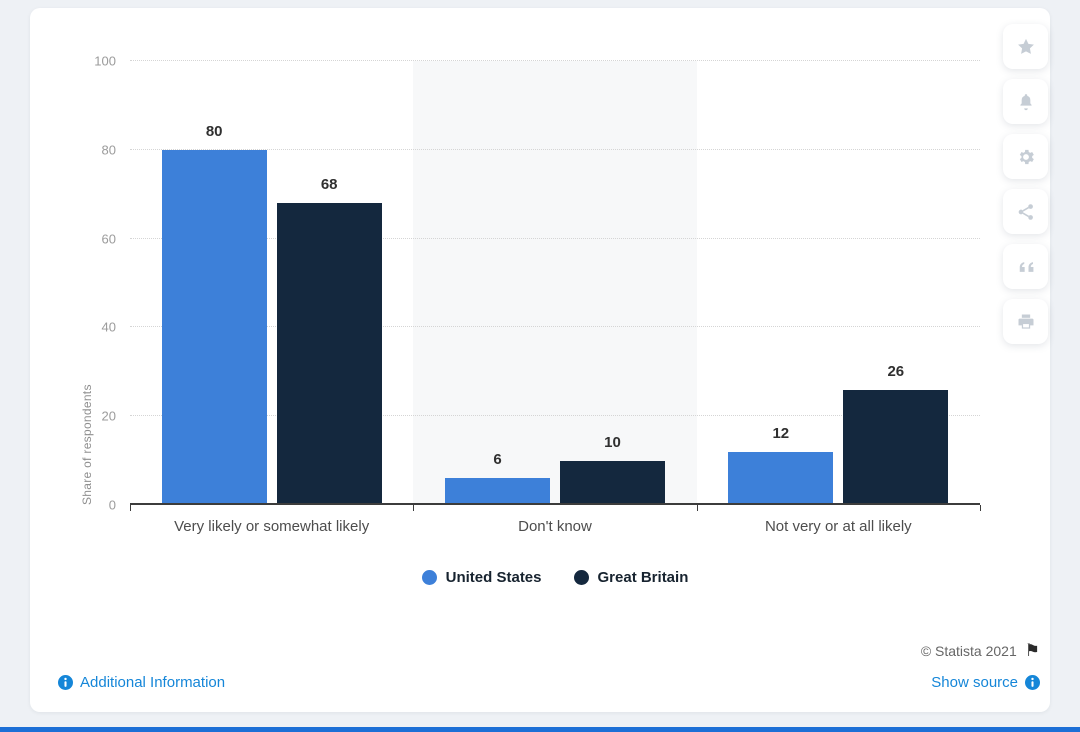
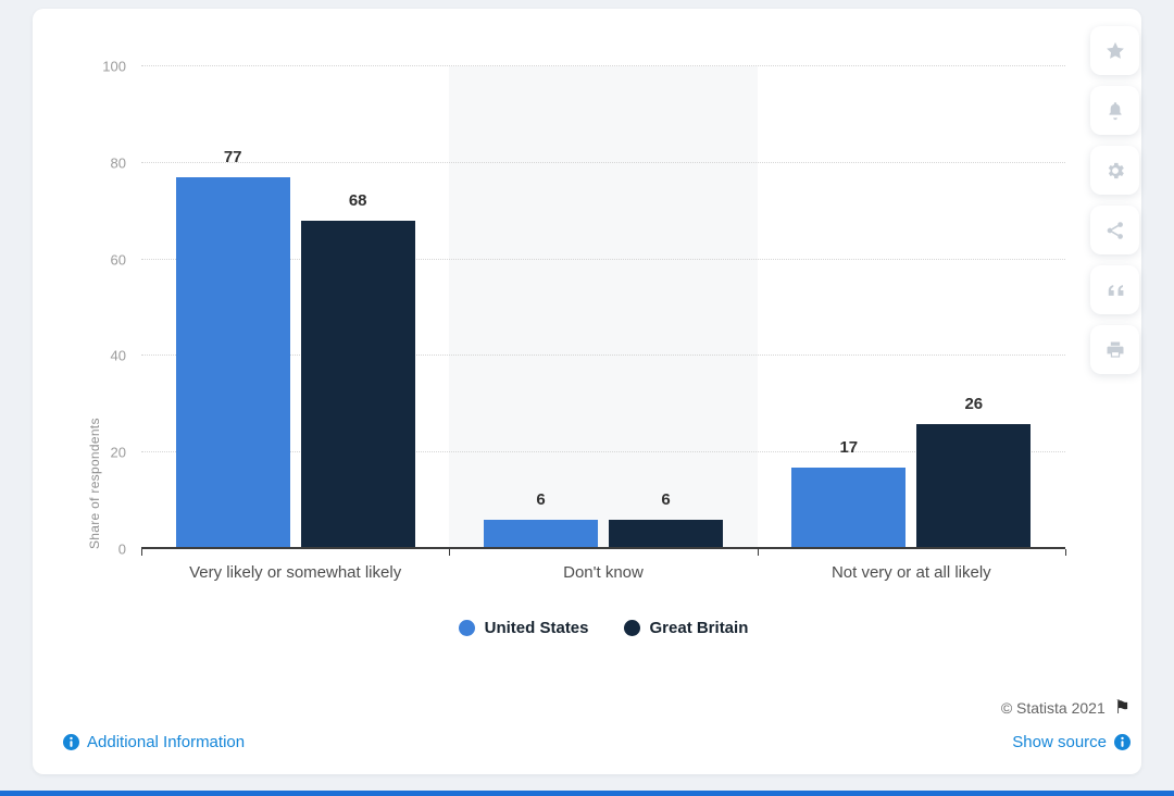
United States/Very likely or somewhat likely: 80 -> 77
Great Britain/Don't know: 10 -> 6
United States/Not very or at all likely: 12 -> 17
